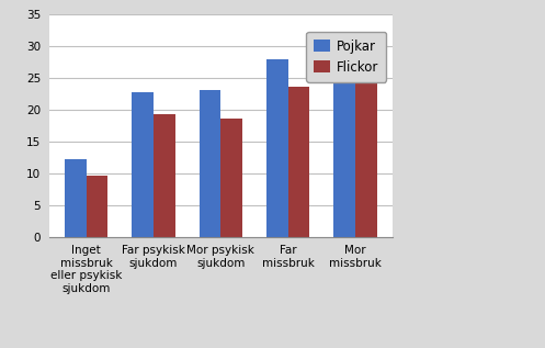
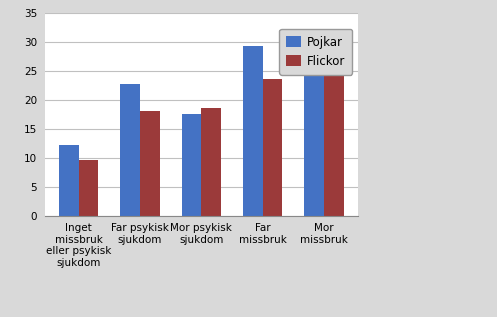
Flickor/Far psykisk sjukdom: 19.3 -> 18.0
Pojkar/Mor psykisk sjukdom: 23.1 -> 17.6
Pojkar/Far missbruk: 27.9 -> 29.2
